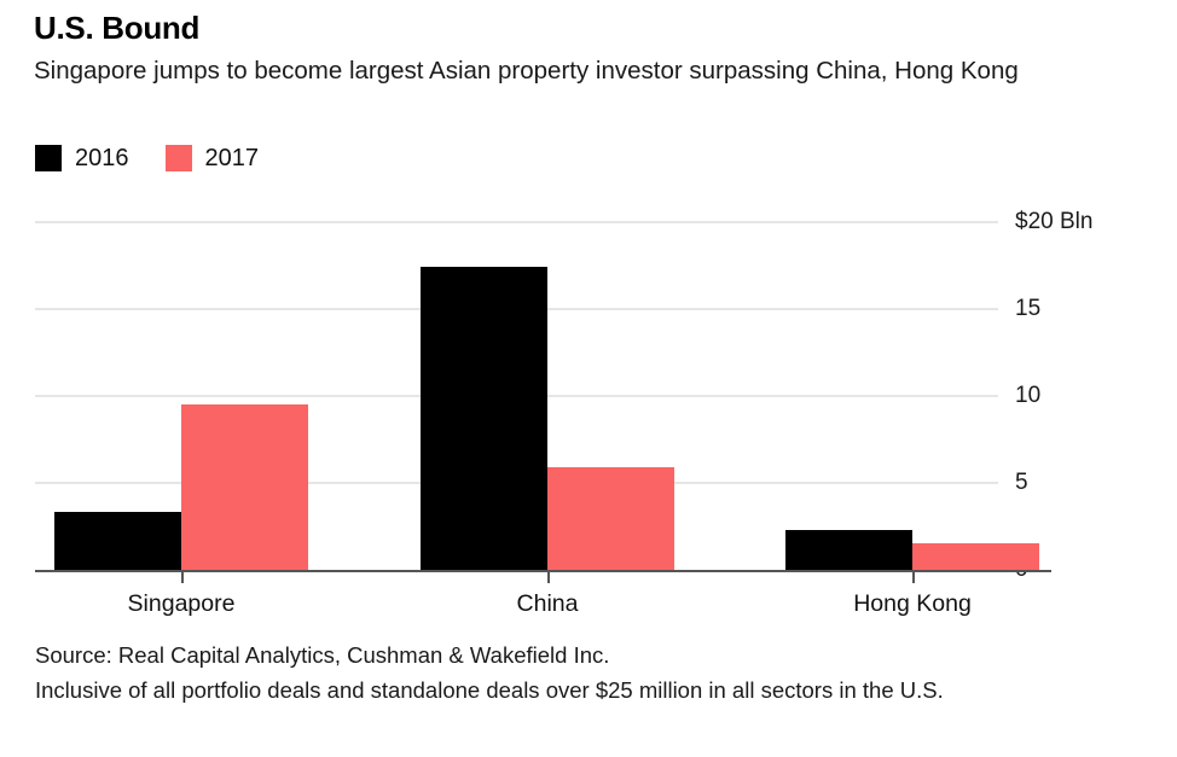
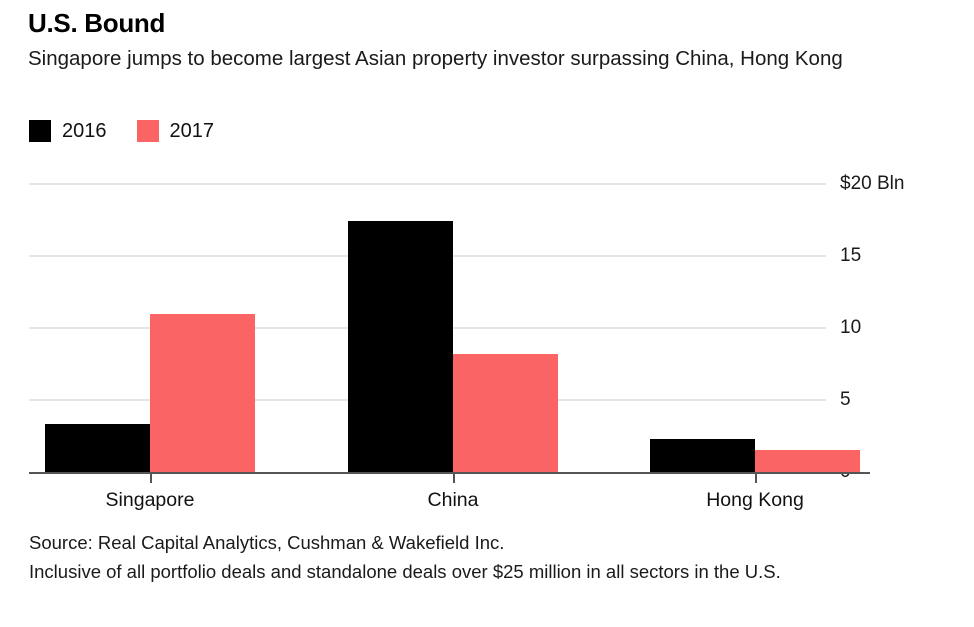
2017/Singapore: 9.5 -> 11.0
2017/China: 5.9 -> 8.2
